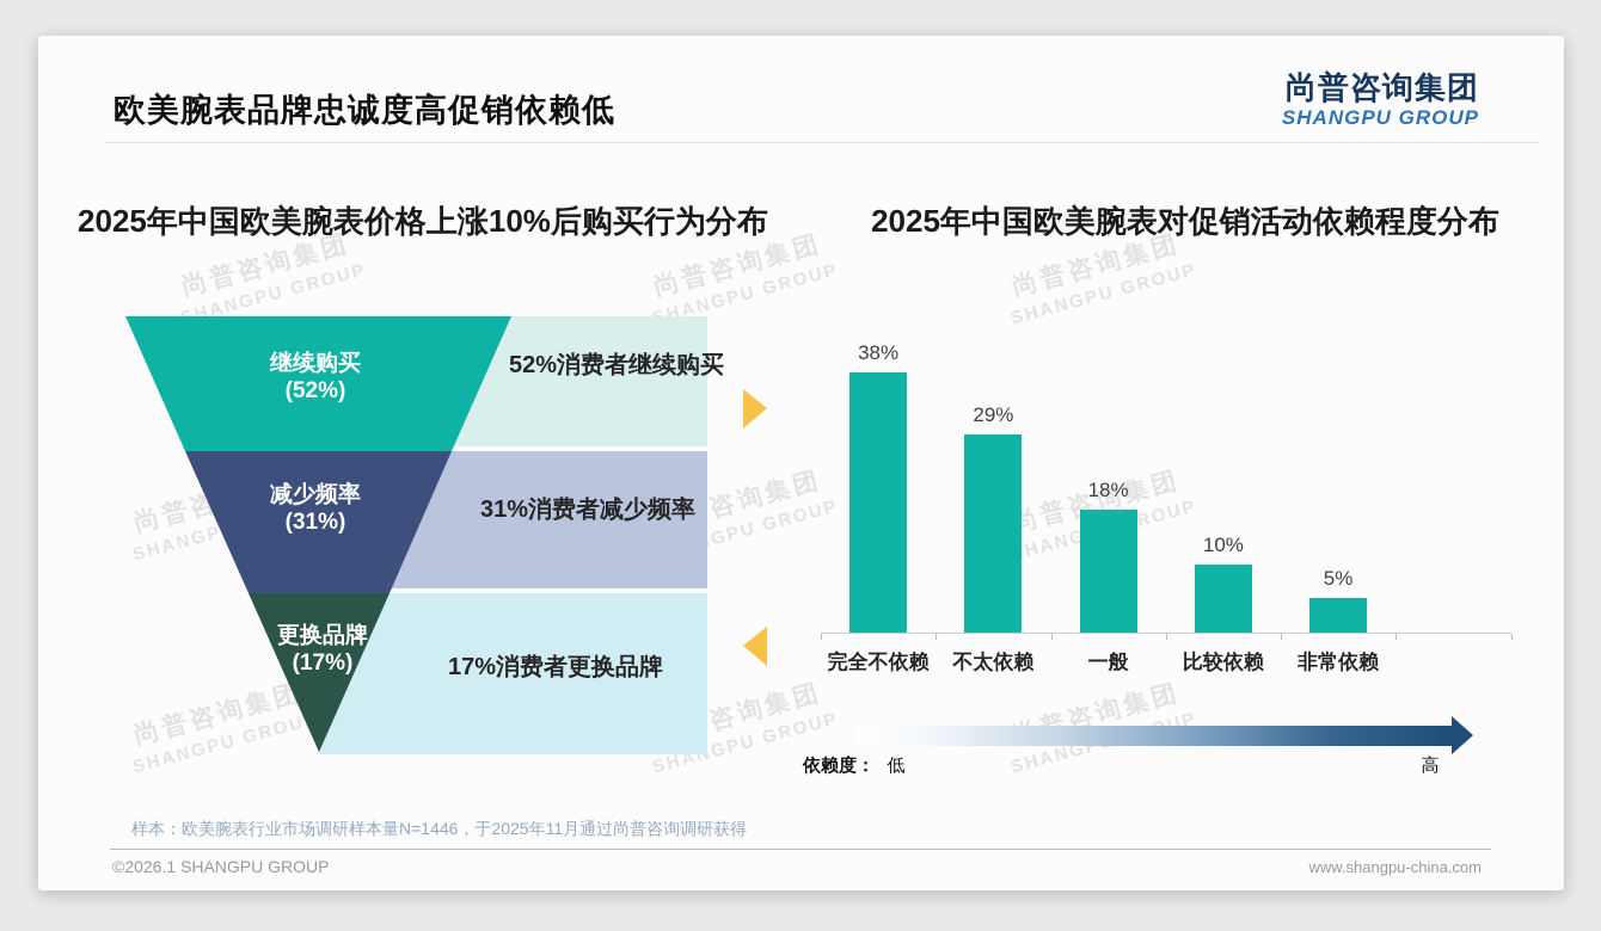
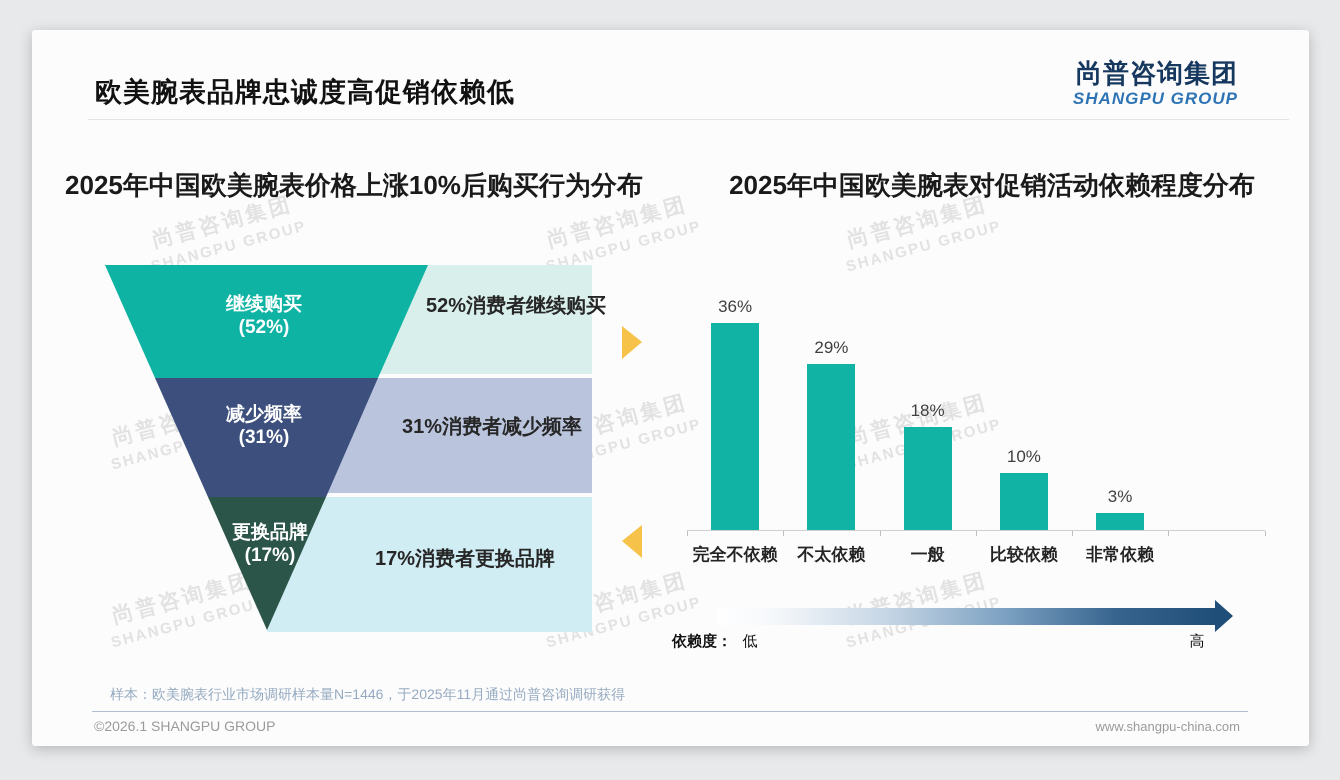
2025年中国欧美腕表对促销活动依赖程度分布/完全不依赖: 38% -> 36%
2025年中国欧美腕表对促销活动依赖程度分布/非常依赖: 5% -> 3%
